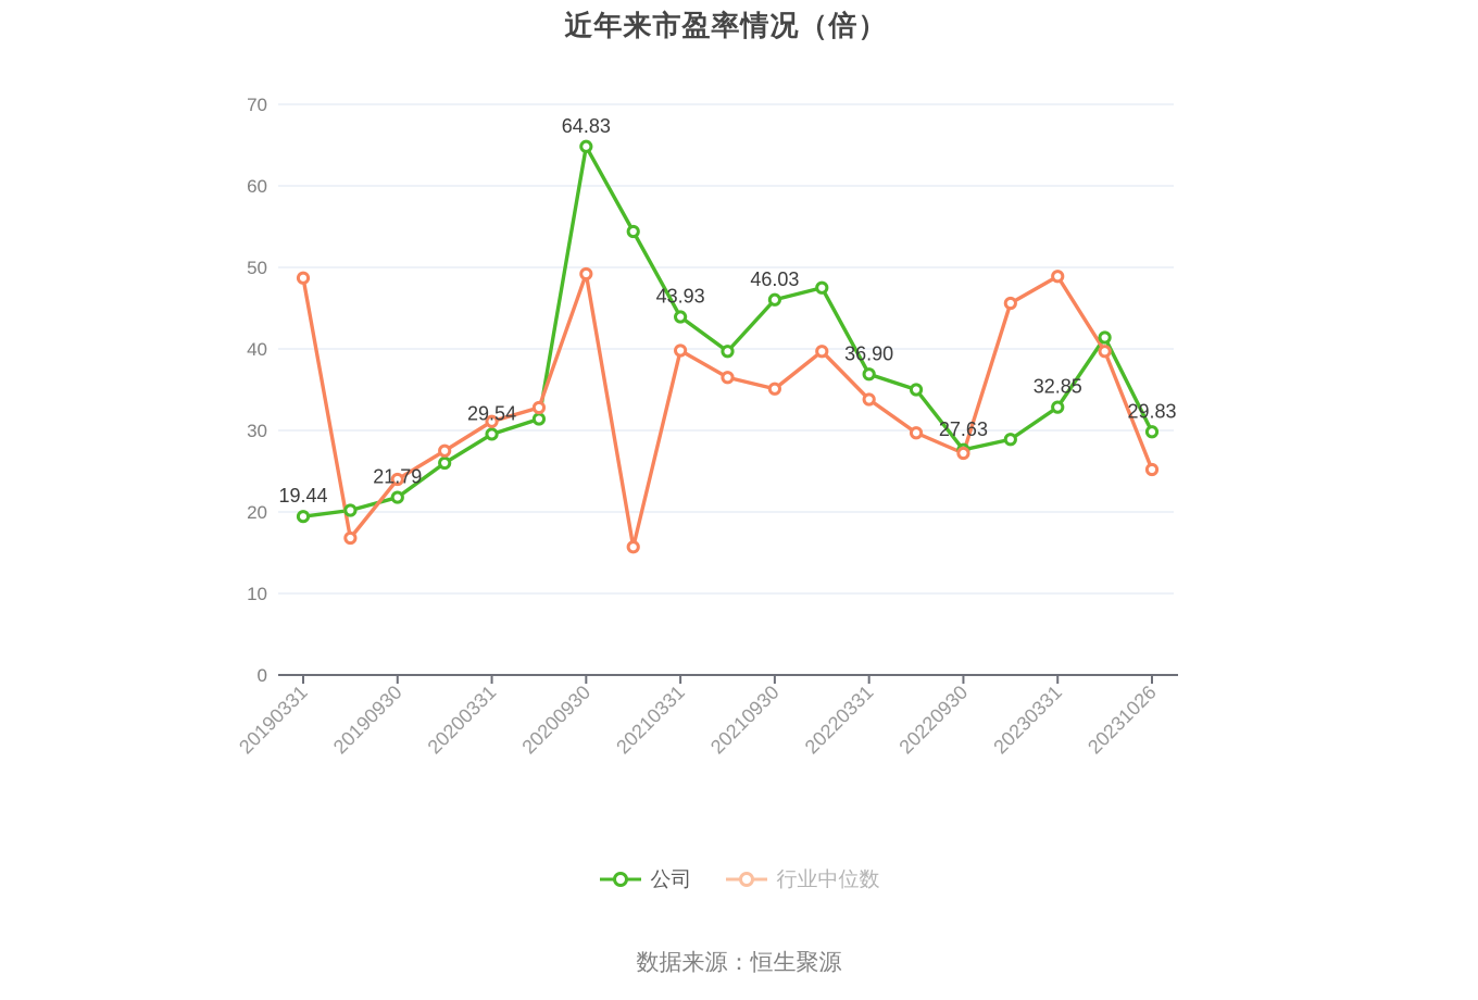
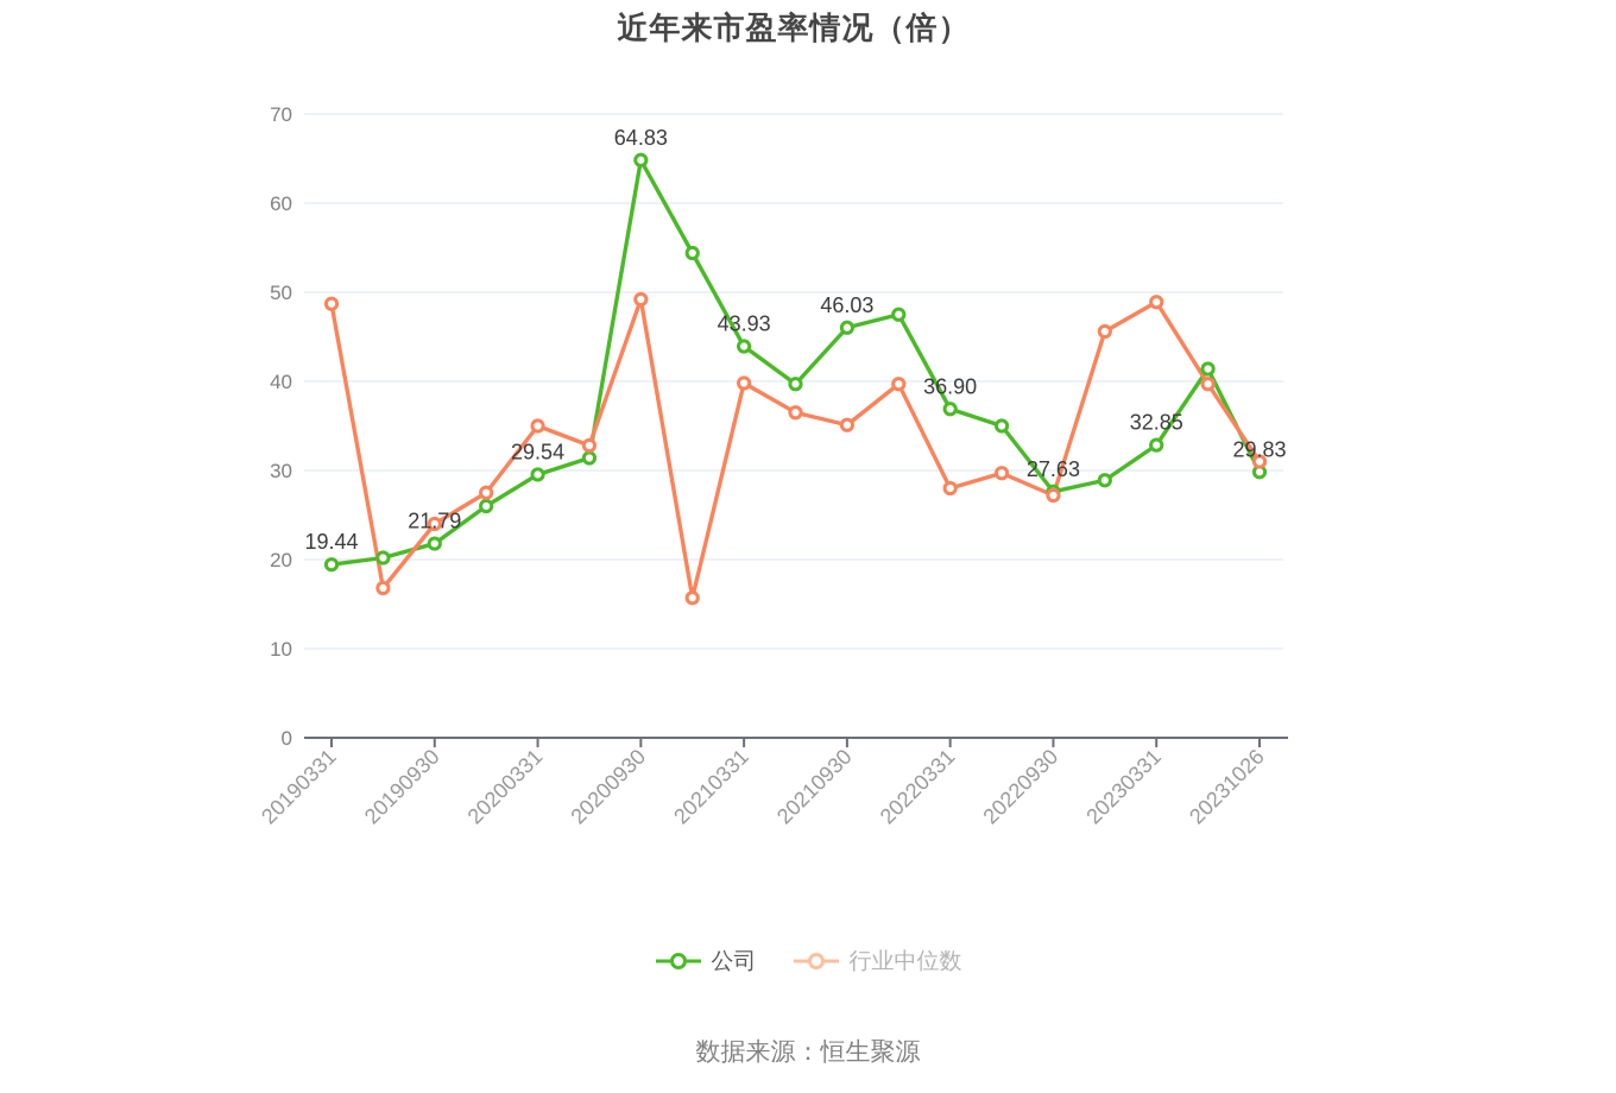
行业中位数/20200331: 31 -> 35
行业中位数/20220331: 34 -> 28
行业中位数/20231026: 25 -> 31
